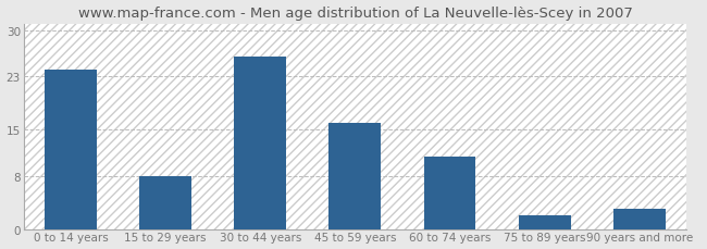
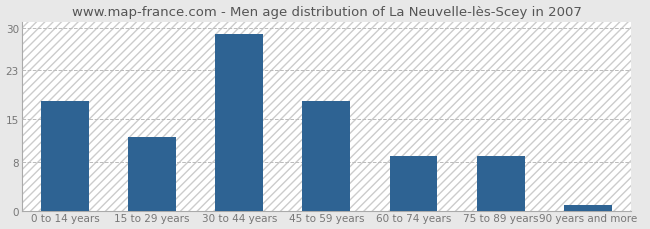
0 to 14 years: 24 -> 18
15 to 29 years: 8 -> 12
30 to 44 years: 26 -> 29
45 to 59 years: 16 -> 18
60 to 74 years: 11 -> 9
75 to 89 years: 2 -> 9
90 years and more: 3 -> 1
